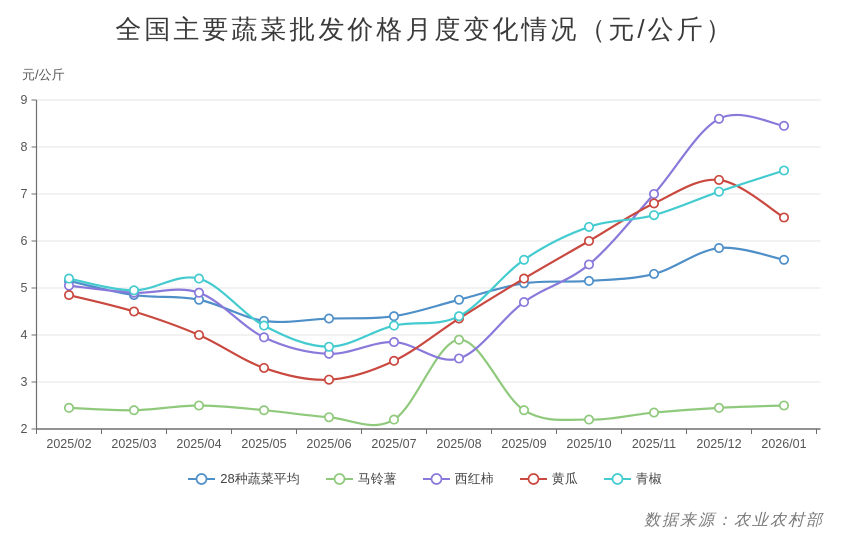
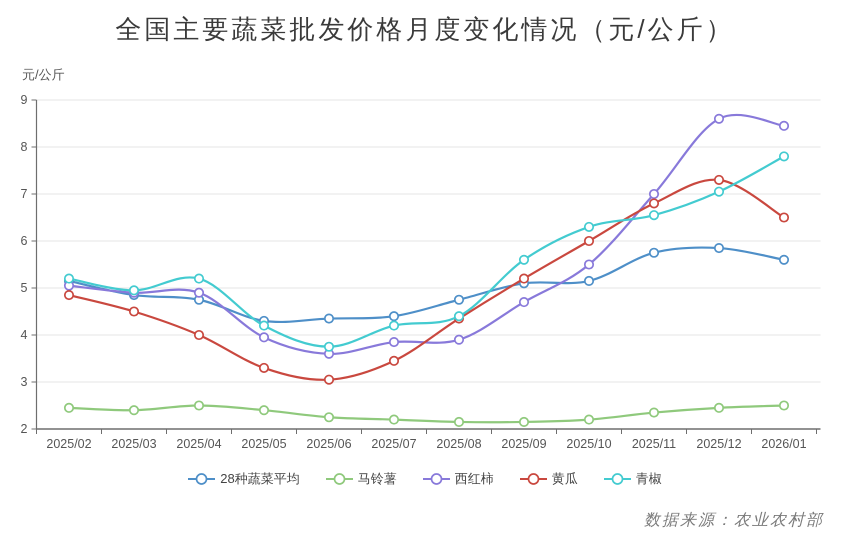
马铃薯/2025/08: 3.9 -> 2.1
西红柿/2025/08: 3.5 -> 3.9
马铃薯/2025/09: 2.4 -> 2.1
28种蔬菜平均/2025/11: 5.3 -> 5.8
青椒/2026/01: 7.5 -> 7.8
